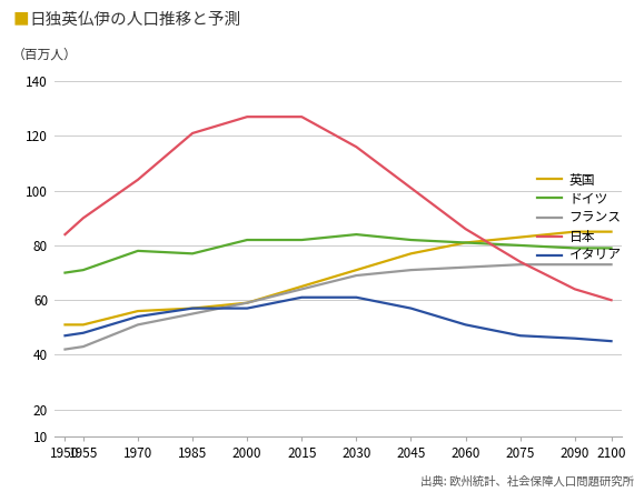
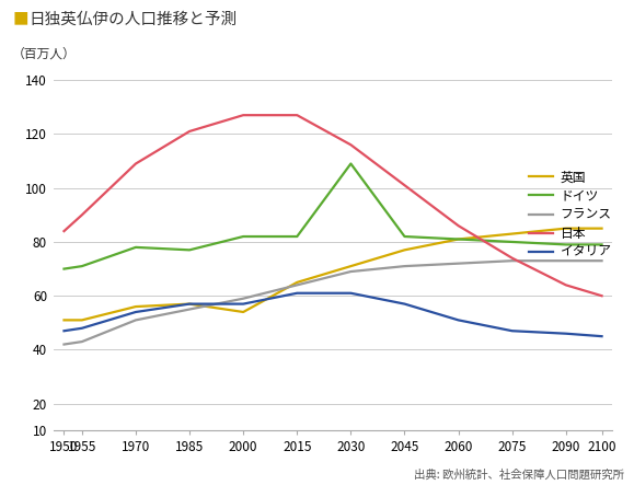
日本/1970: 104 -> 109
英国/2000: 59 -> 54
ドイツ/2030: 84 -> 109
